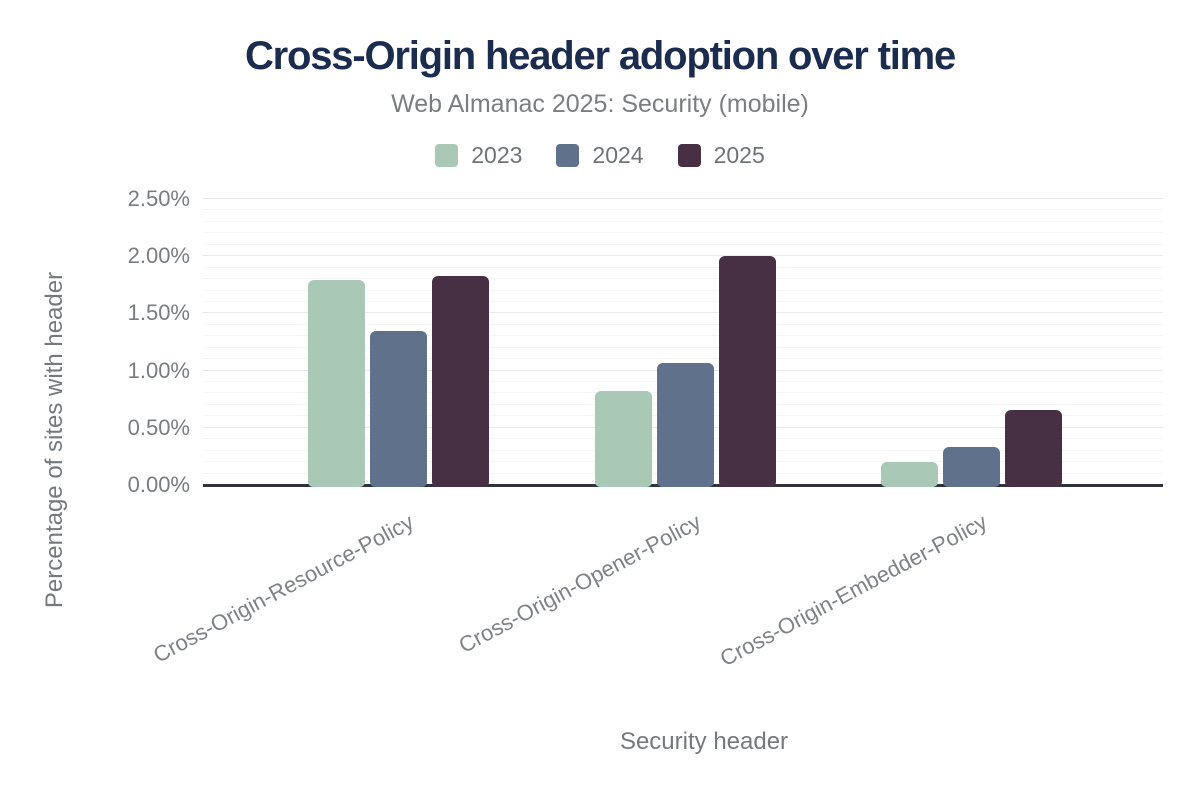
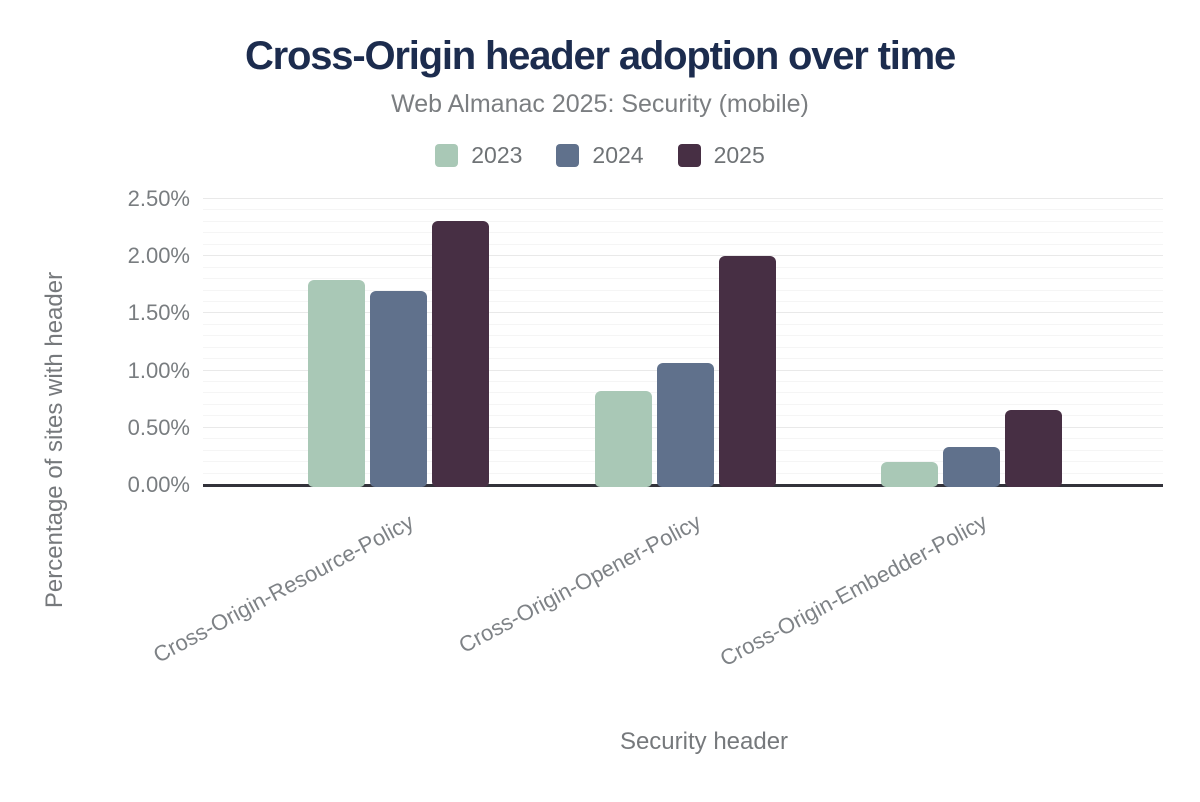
2024/Cross-Origin-Resource-Policy: 1.35% -> 1.70%
2025/Cross-Origin-Resource-Policy: 1.83% -> 2.31%
